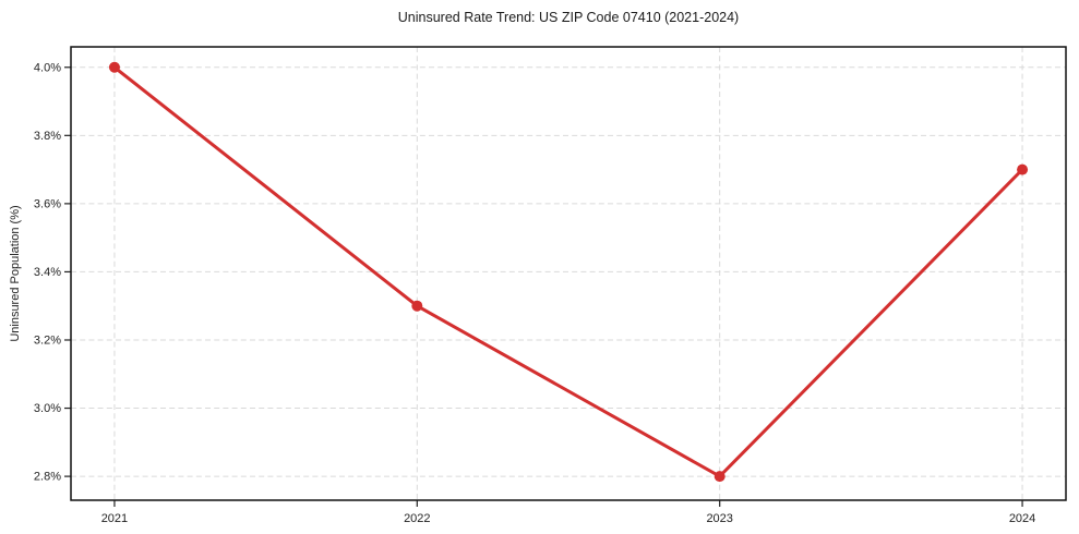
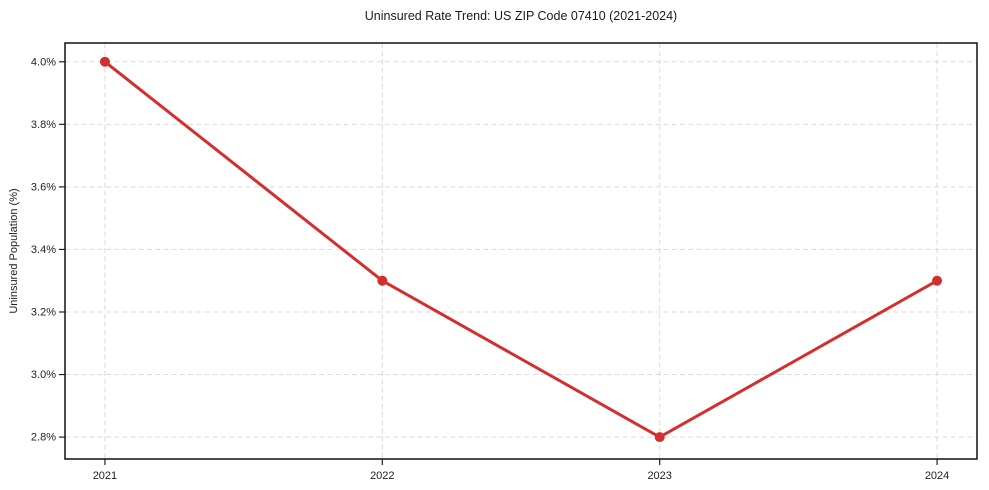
2024: 3.7% -> 3.3%
